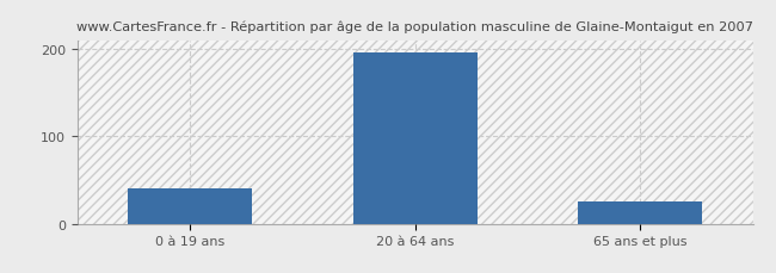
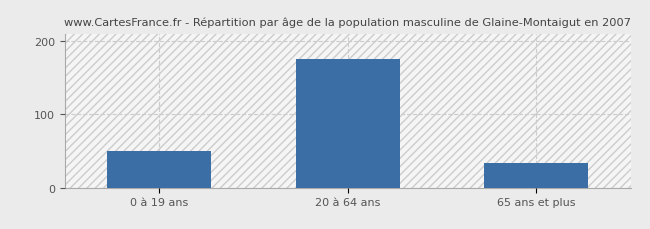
0 à 19 ans: 40 -> 50
20 à 64 ans: 196 -> 175
65 ans et plus: 26 -> 33
